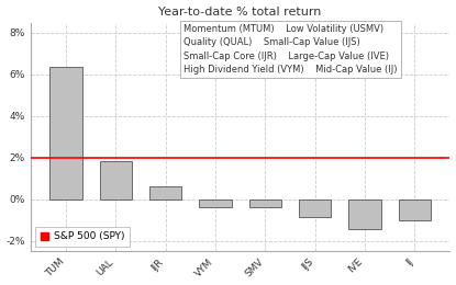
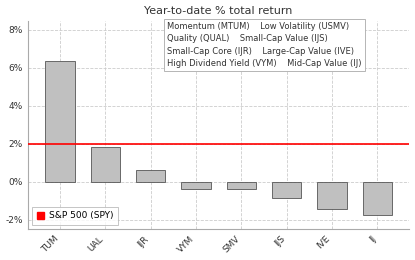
IJ: -1.0% -> -1.8%
